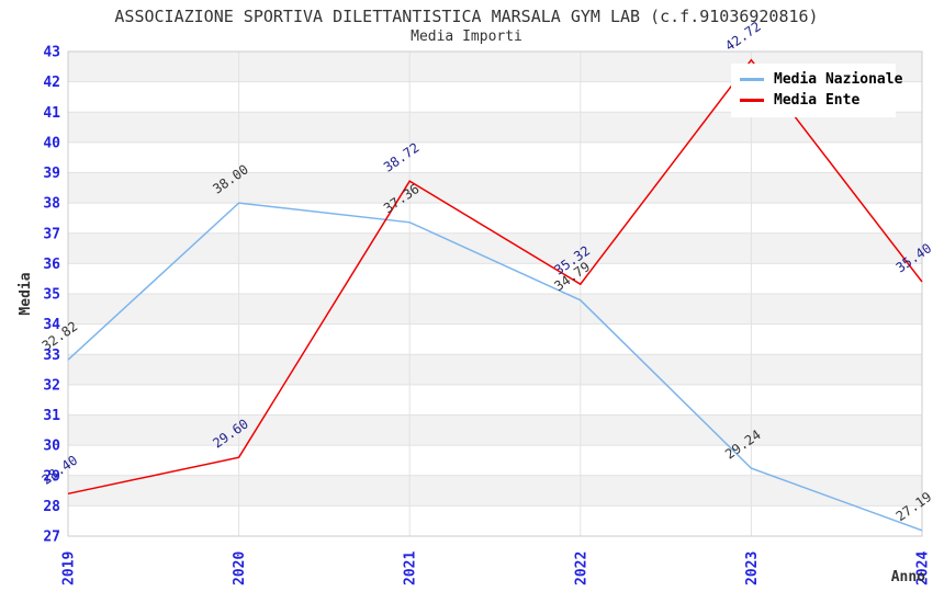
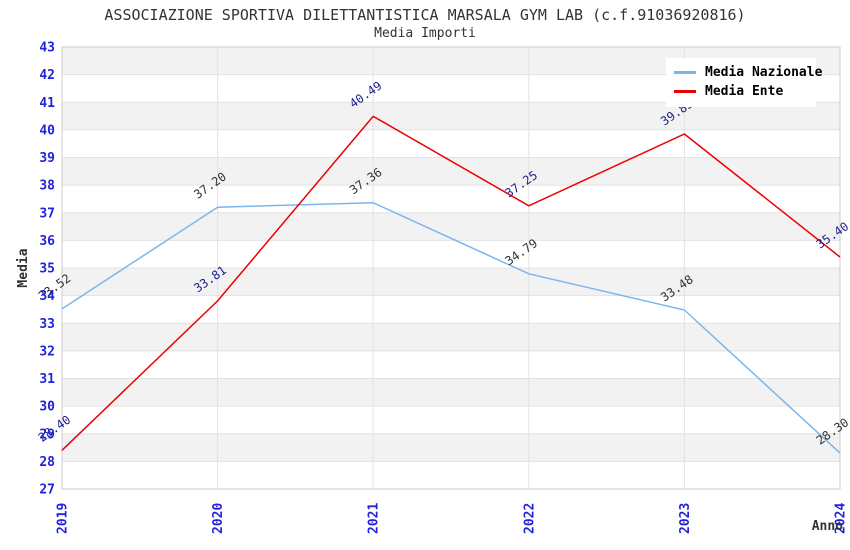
Media Nazionale/2019: 32.82 -> 33.52
Media Nazionale/2020: 38.00 -> 37.20
Media Ente/2020: 29.60 -> 33.81
Media Ente/2021: 38.72 -> 40.49
Media Ente/2022: 35.32 -> 37.25
Media Nazionale/2023: 29.24 -> 33.48
Media Ente/2023: 42.72 -> 39.85
Media Nazionale/2024: 27.19 -> 28.30
